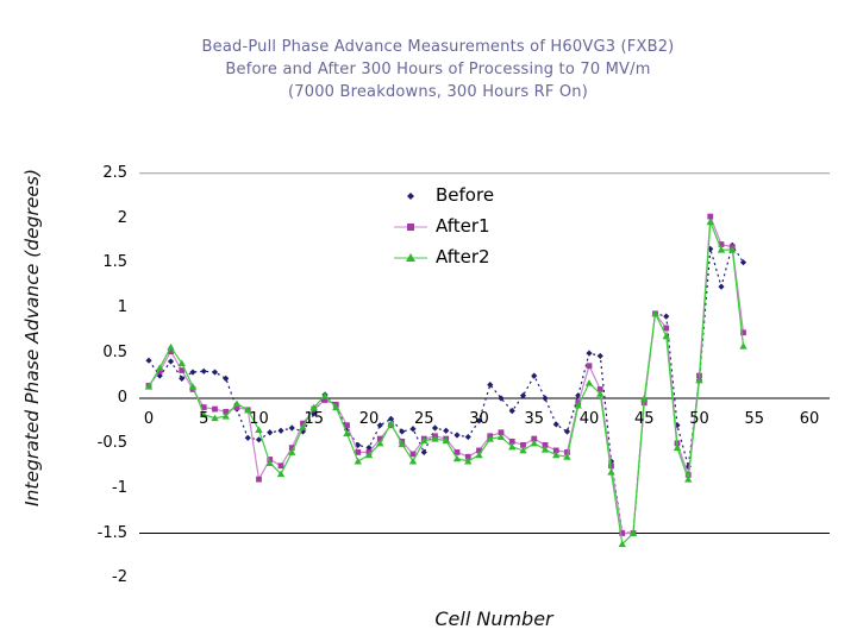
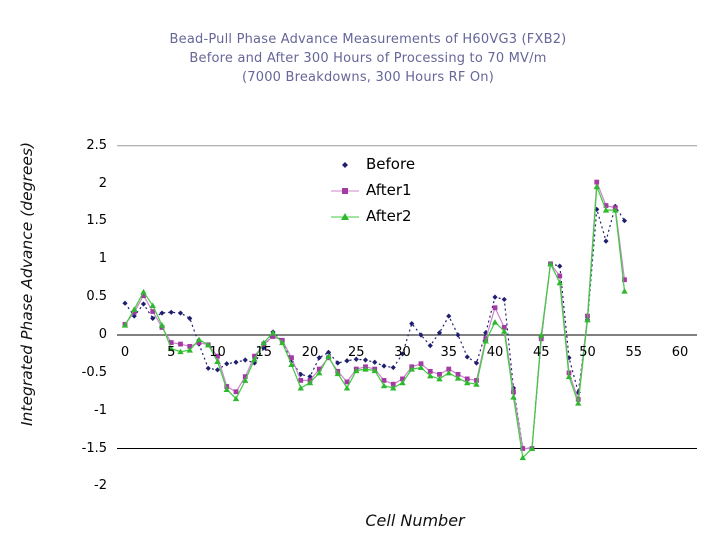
After1/10: -0.9 -> -0.3
Before/25: -0.6 -> -0.3
